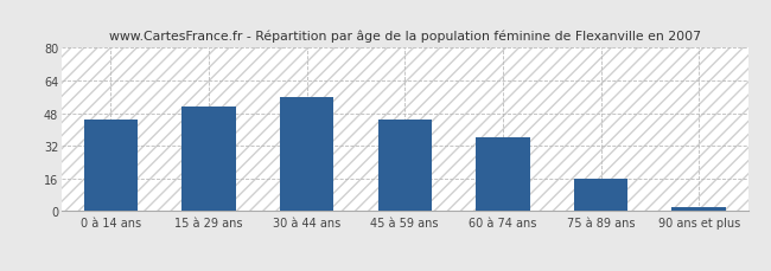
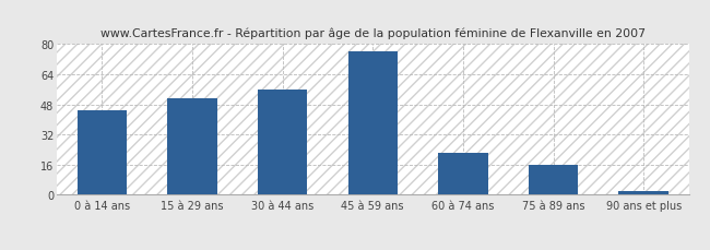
45 à 59 ans: 45 -> 76
60 à 74 ans: 36 -> 22
